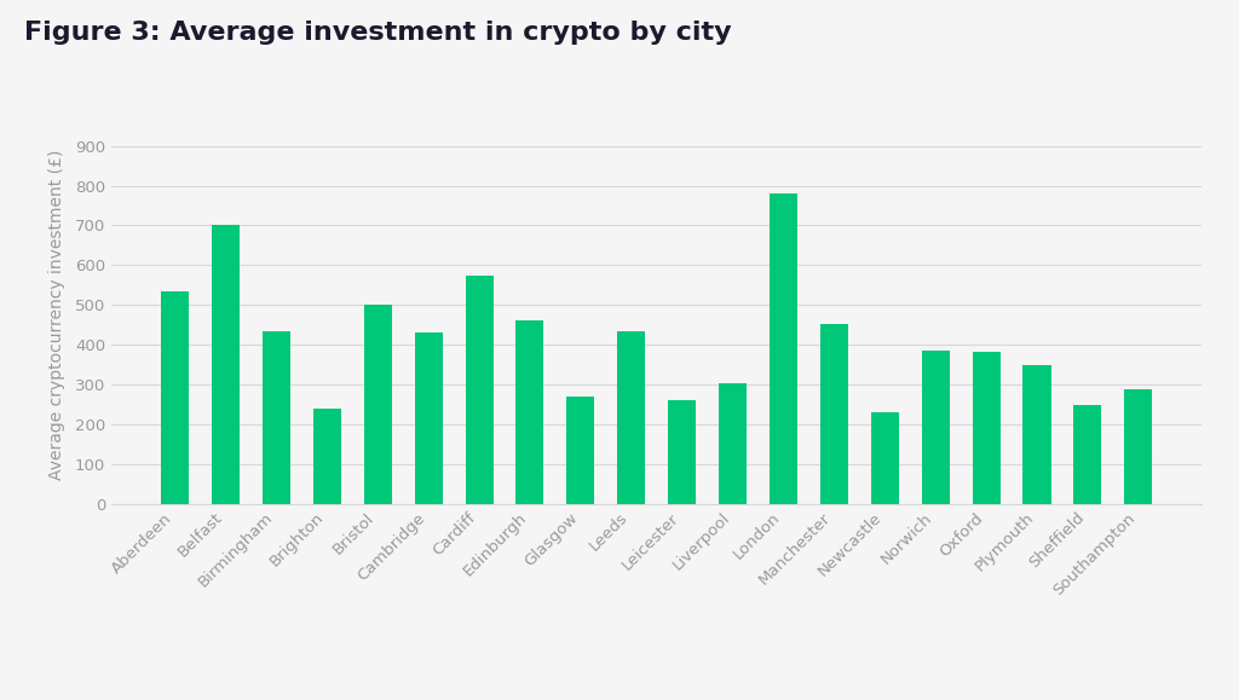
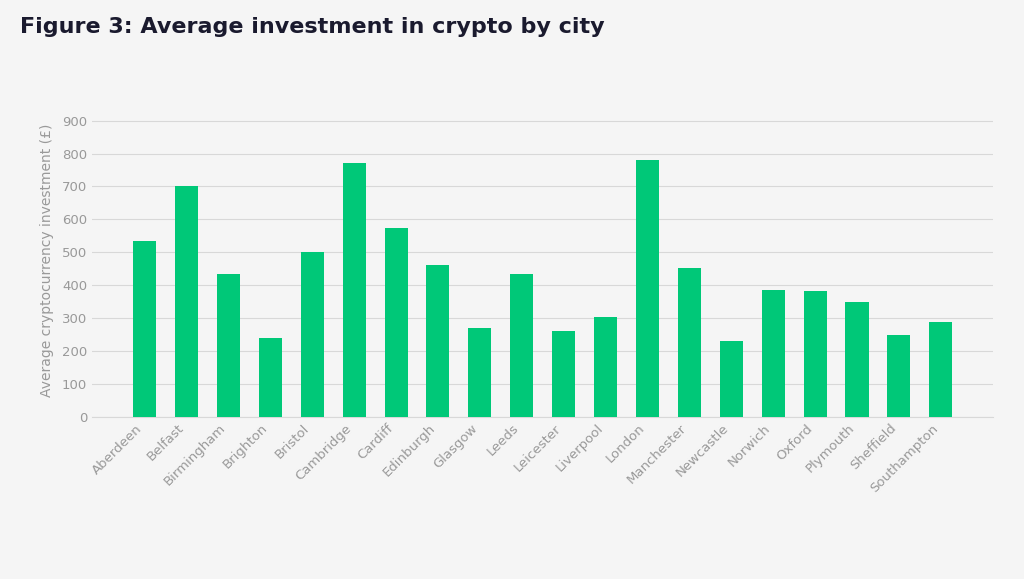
Cambridge: 430 -> 770
